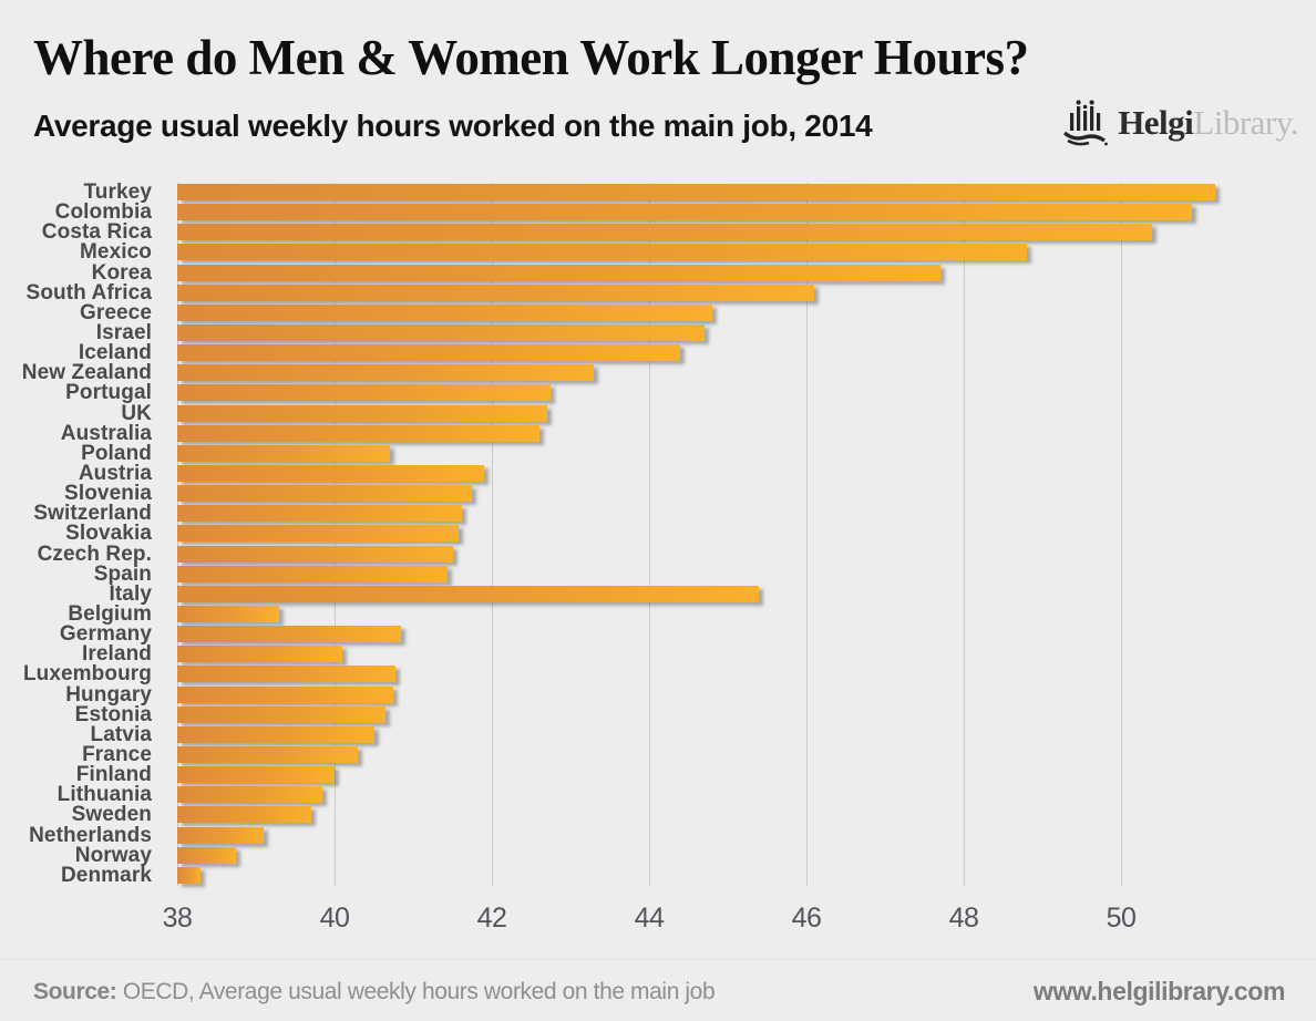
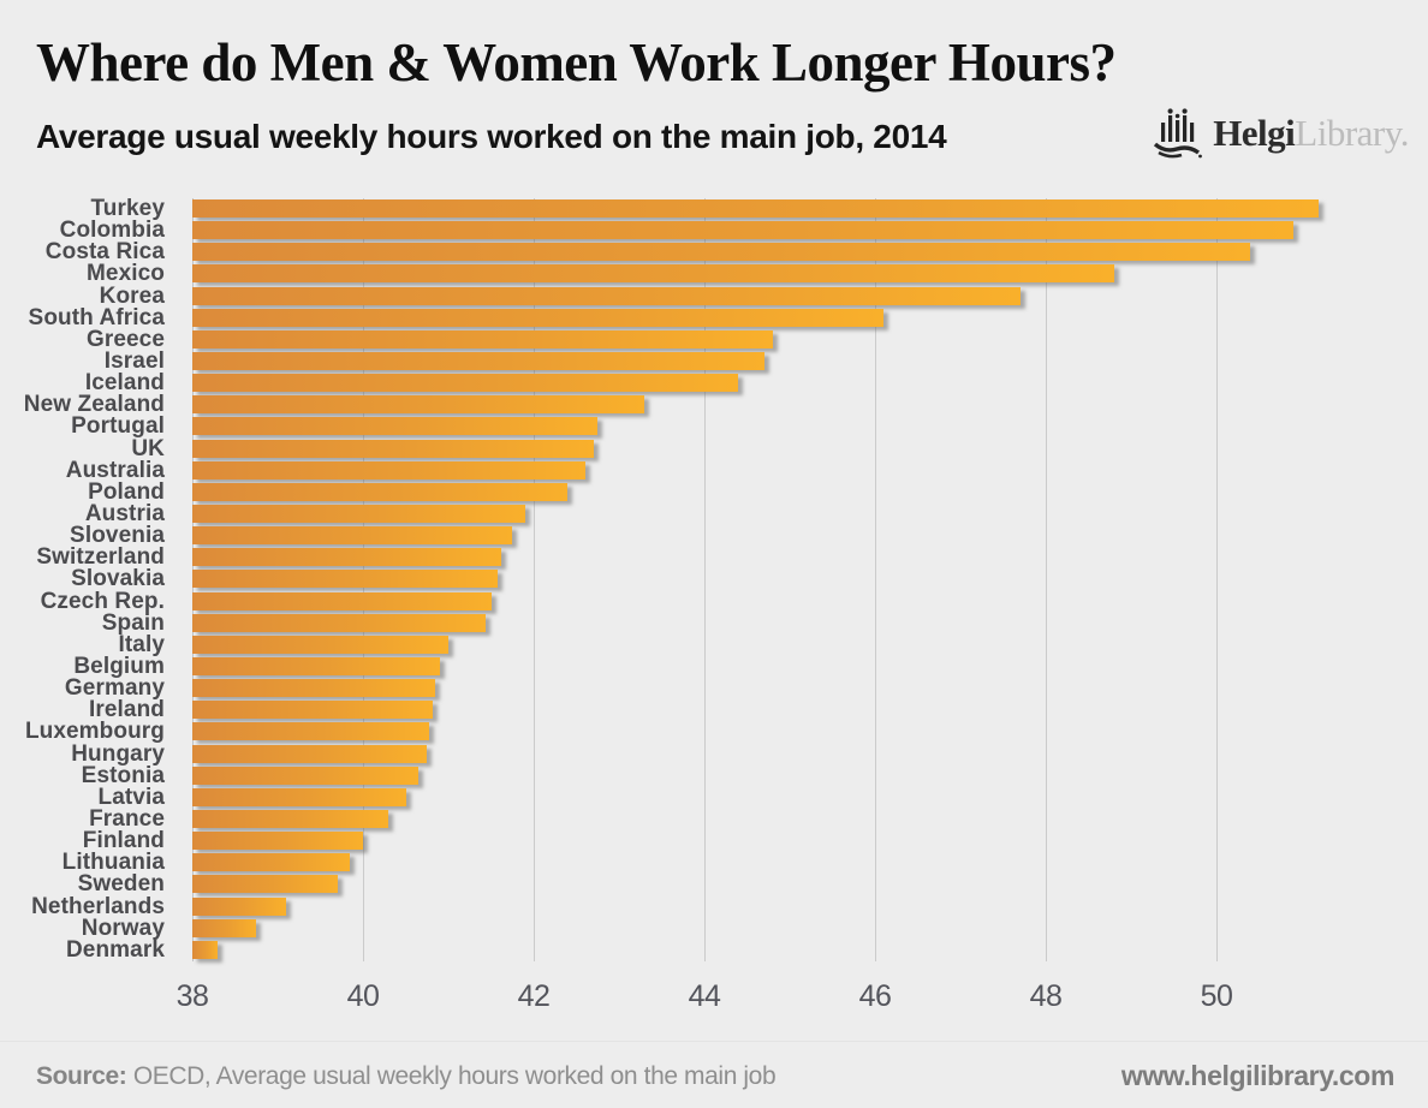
Poland: 40.7 -> 42.4
Italy: 45.4 -> 41.0
Belgium: 39.3 -> 40.9
Ireland: 40.1 -> 40.8
